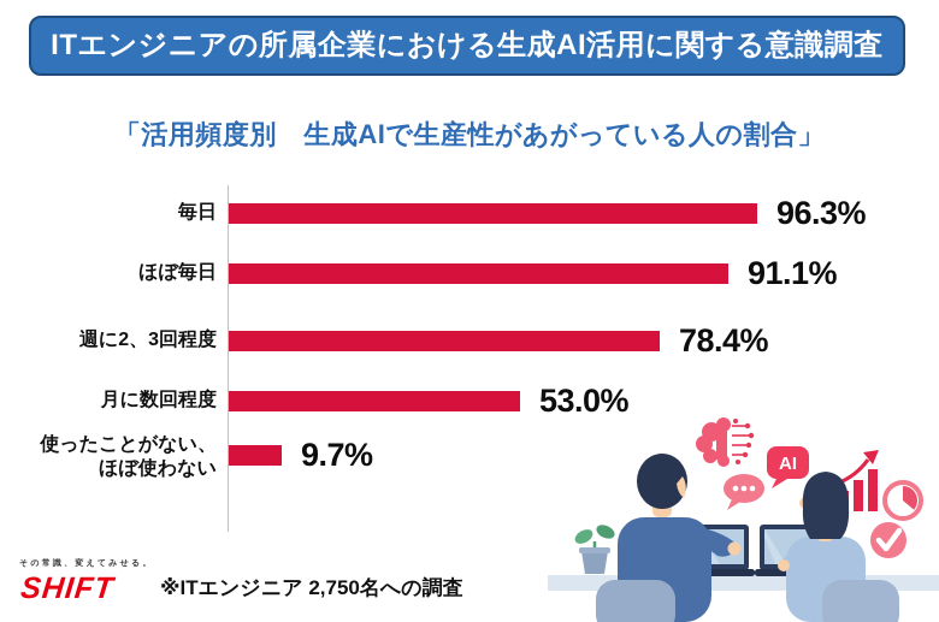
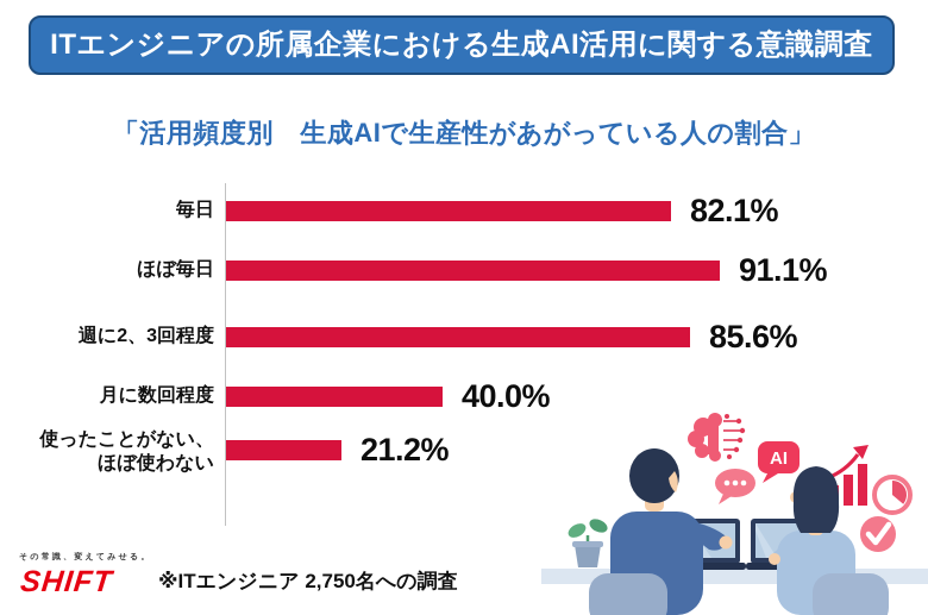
毎日: 96.3% -> 82.1%
週に2、3回程度: 78.4% -> 85.6%
月に数回程度: 53.0% -> 40.0%
使ったことがない、 ほぼ使わない: 9.7% -> 21.2%
